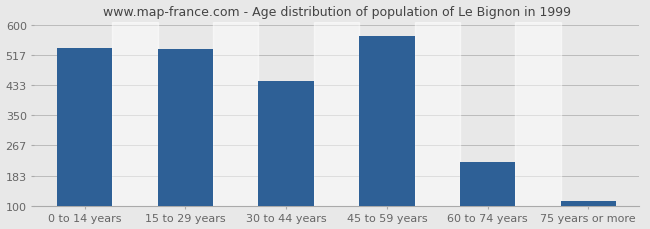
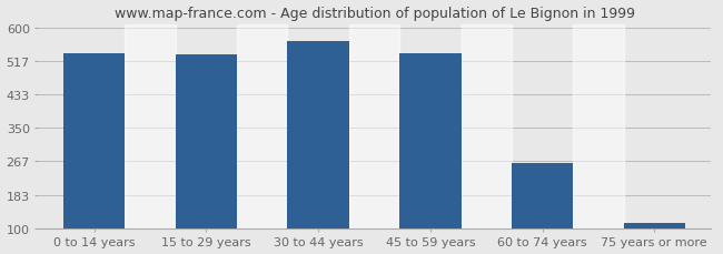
30 to 44 years: 445 -> 566
45 to 59 years: 570 -> 538
60 to 74 years: 220 -> 262
